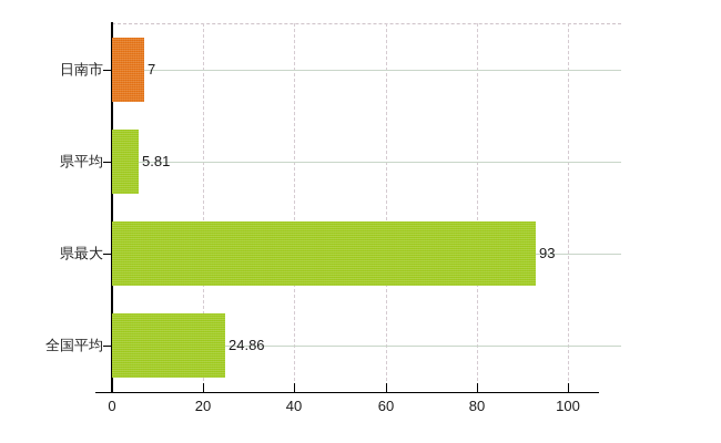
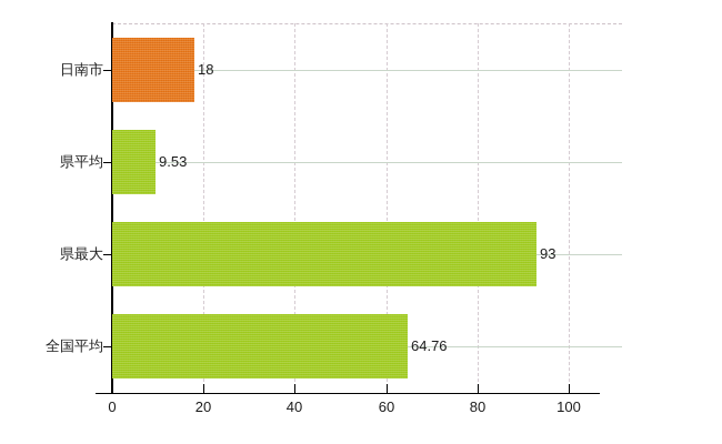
日南市: 7 -> 18
県平均: 5.81 -> 9.53
全国平均: 24.86 -> 64.76
